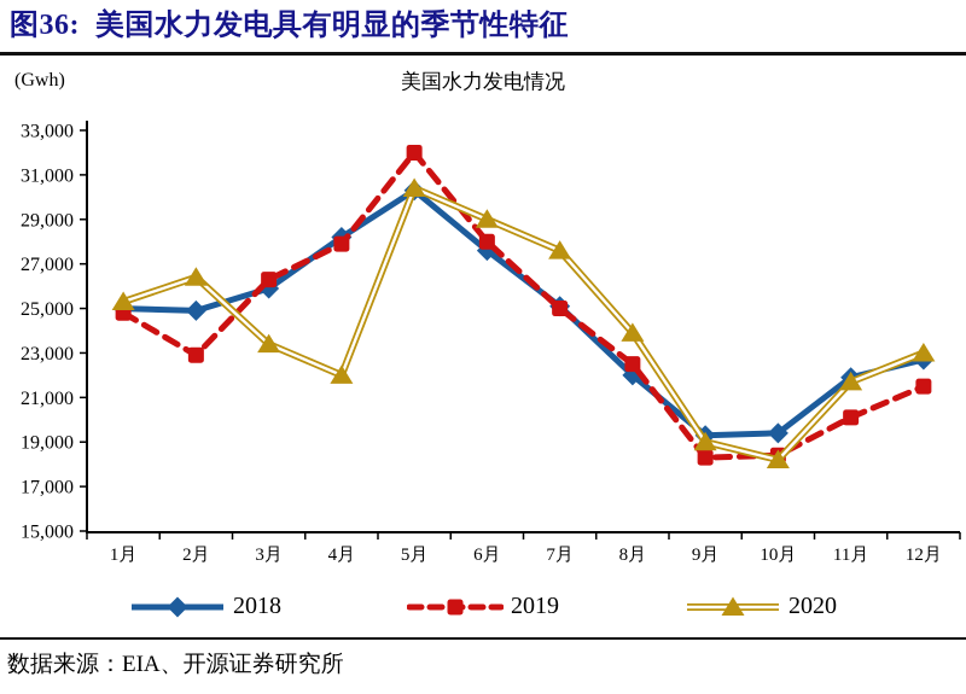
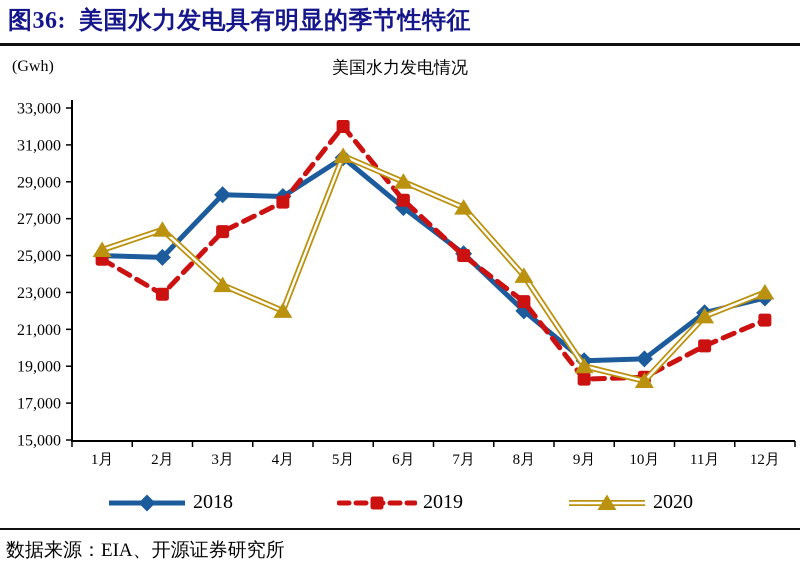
2018/3月: 25900 -> 28300
